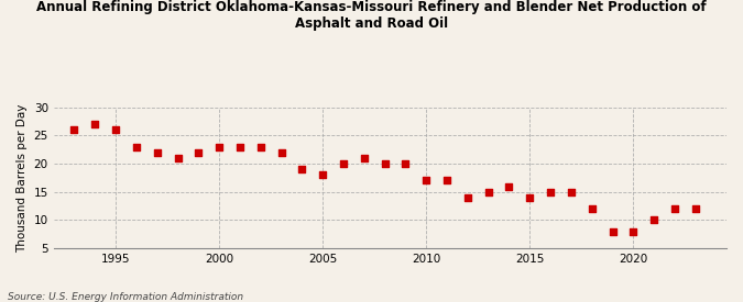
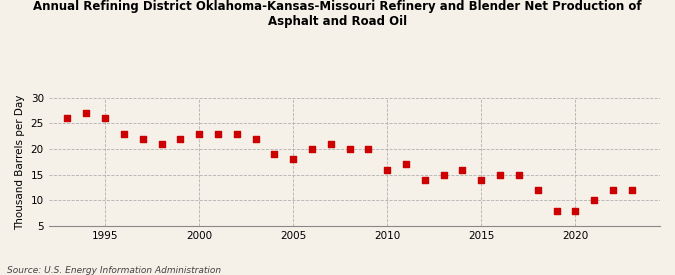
2010: 17 -> 16
